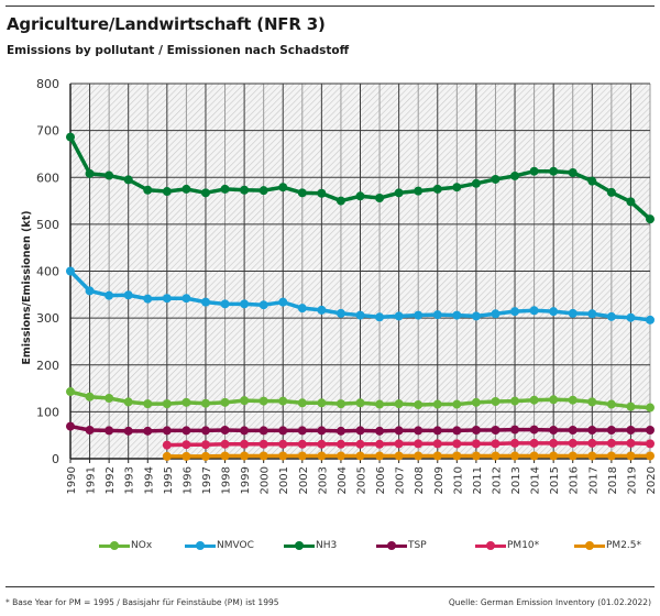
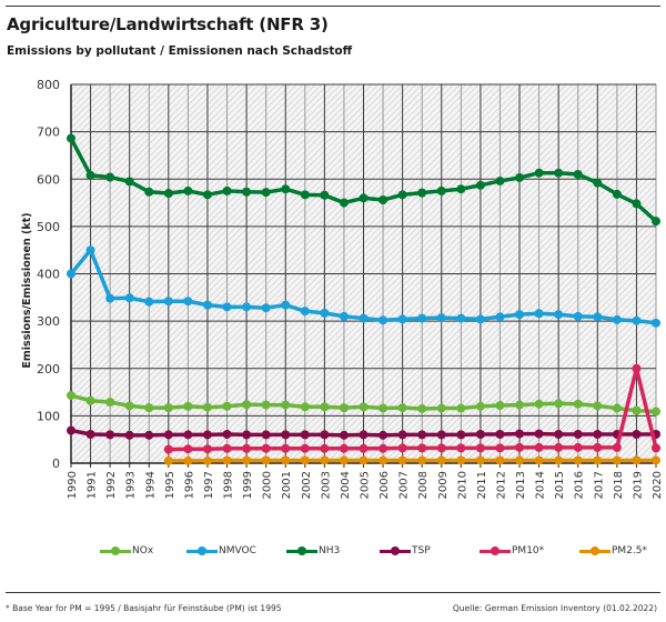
NMVOC/1991: 360 -> 450
PM10*/2019: 30 -> 200
